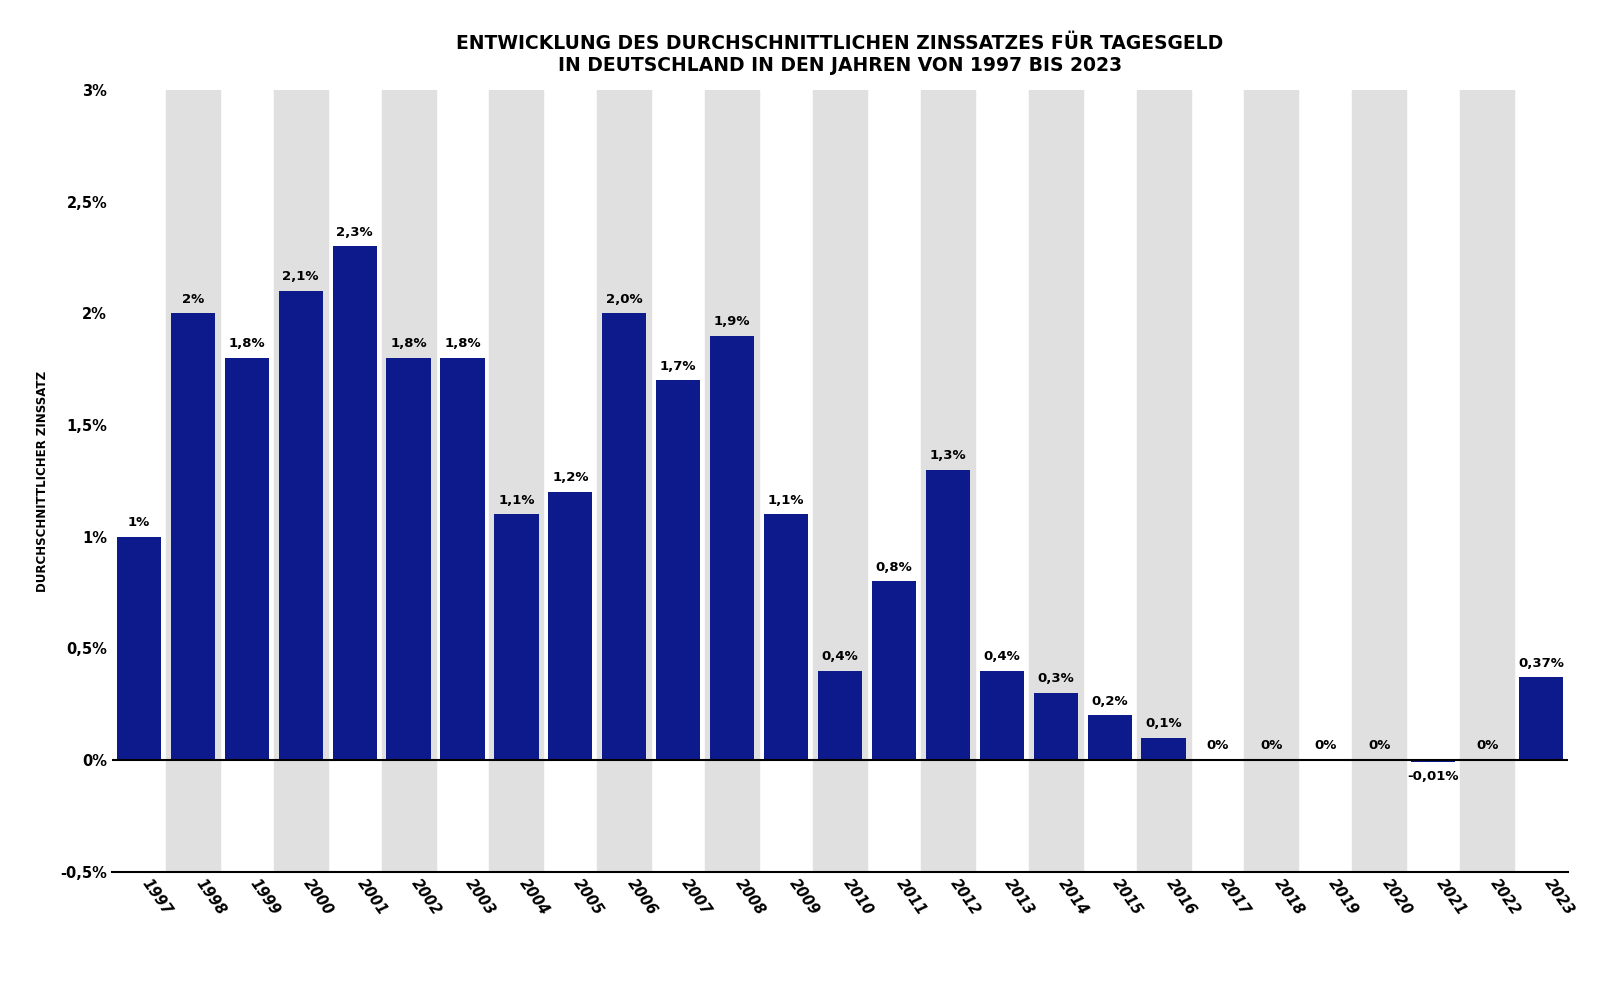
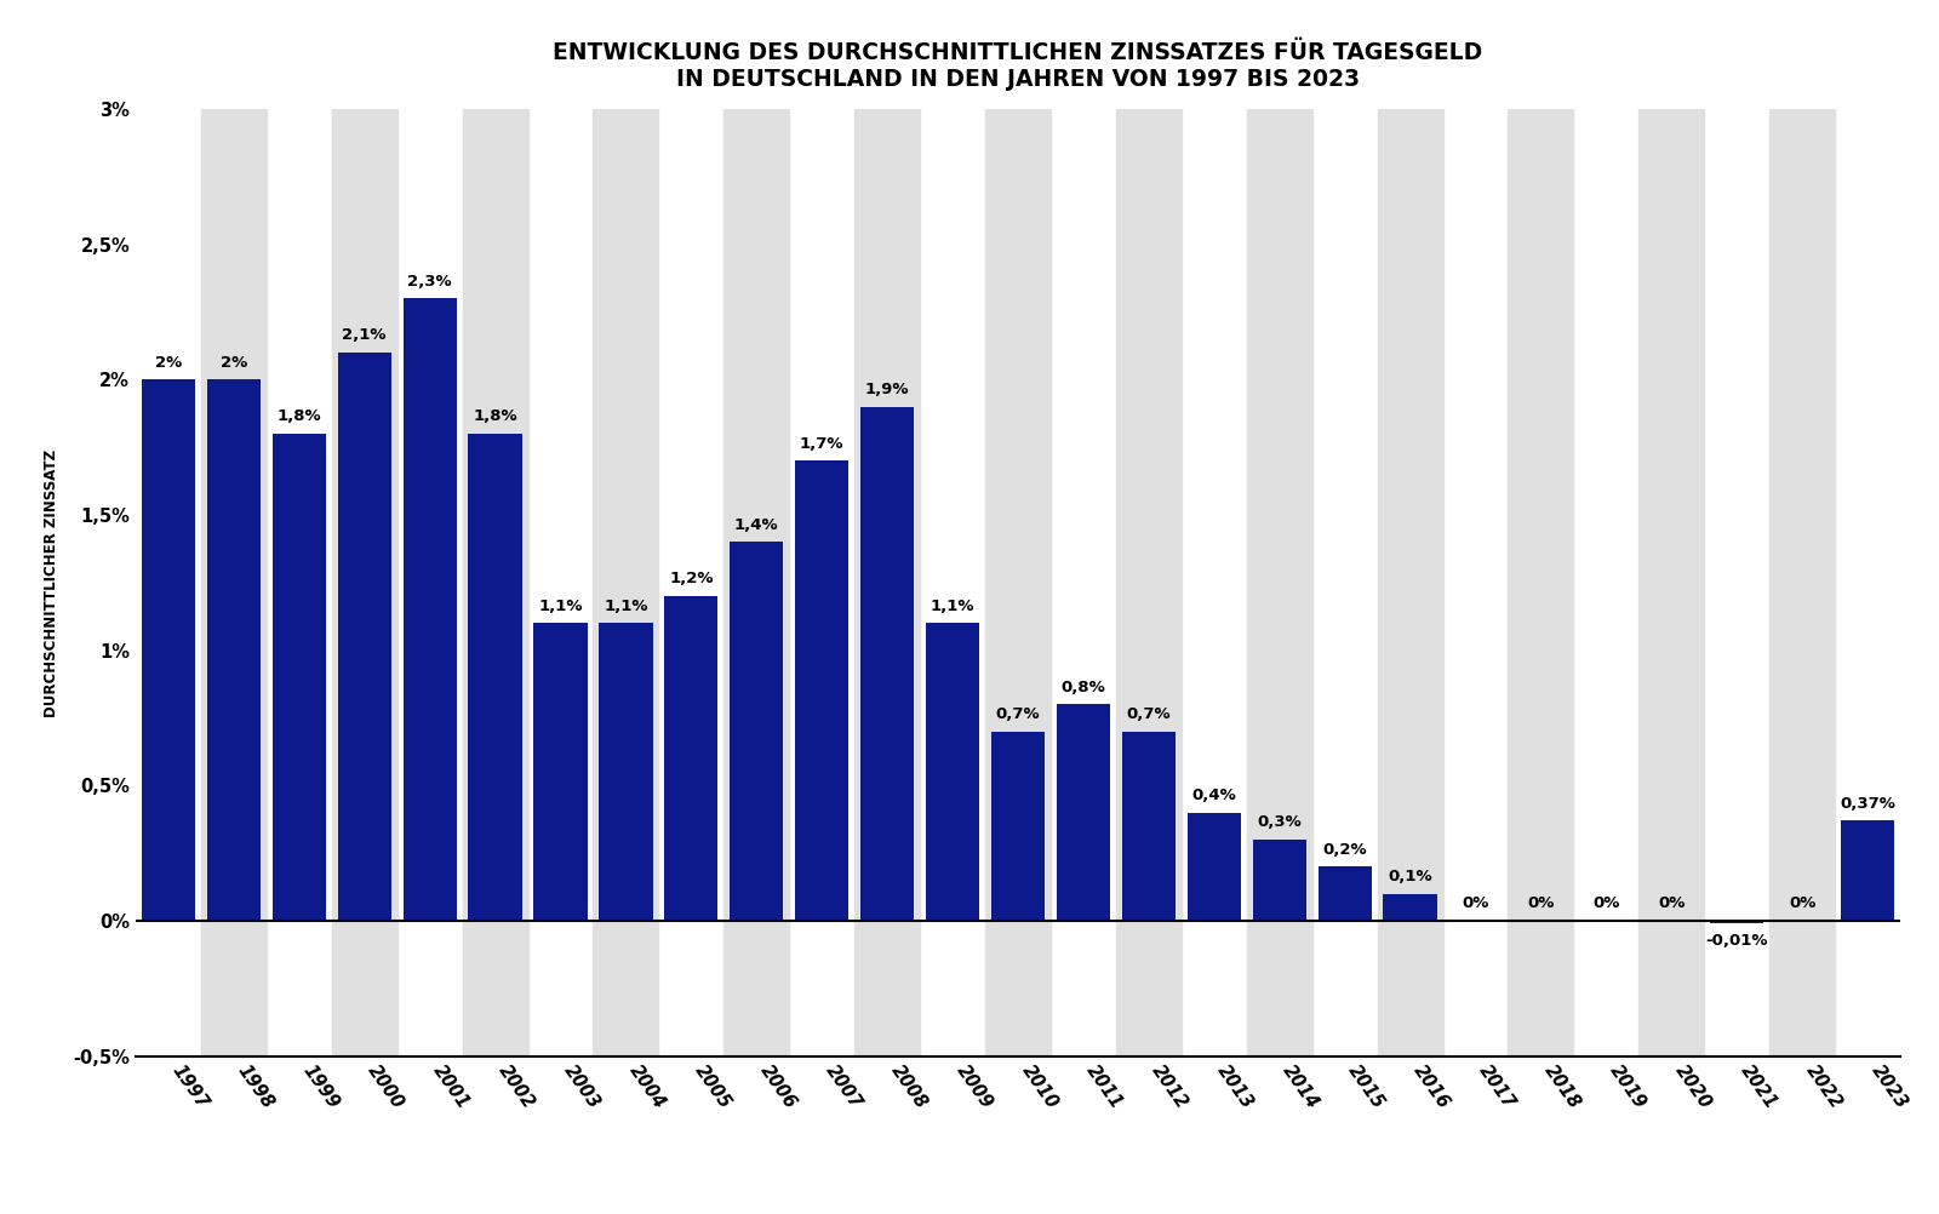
1997: 1% -> 2%
2003: 1,8% -> 1,1%
2006: 2,0% -> 1,4%
2010: 0,4% -> 0,7%
2012: 1,3% -> 0,7%
